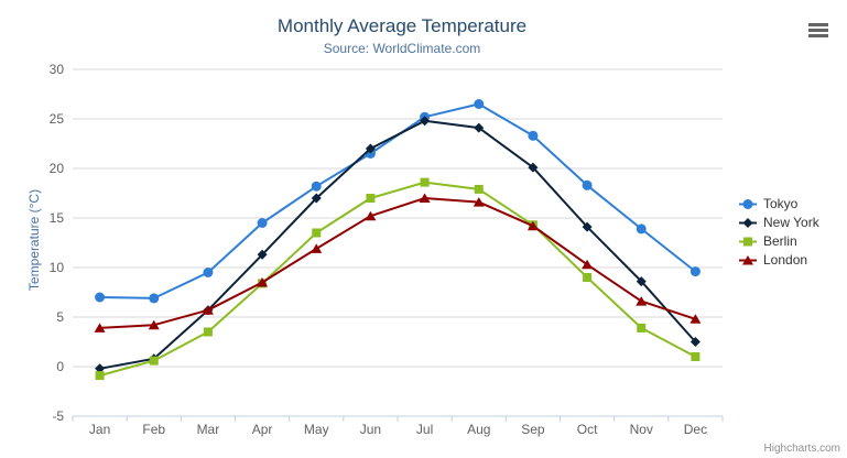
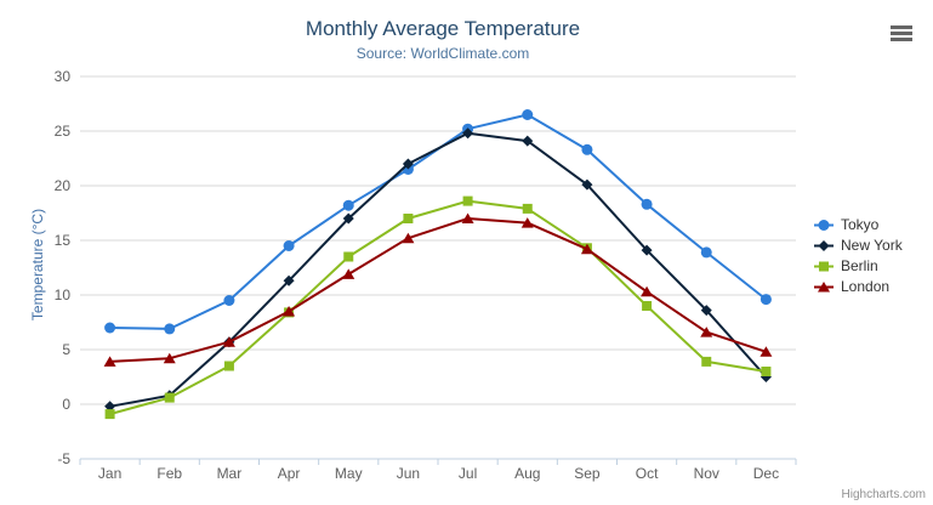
Berlin/Dec: 1 -> 3
